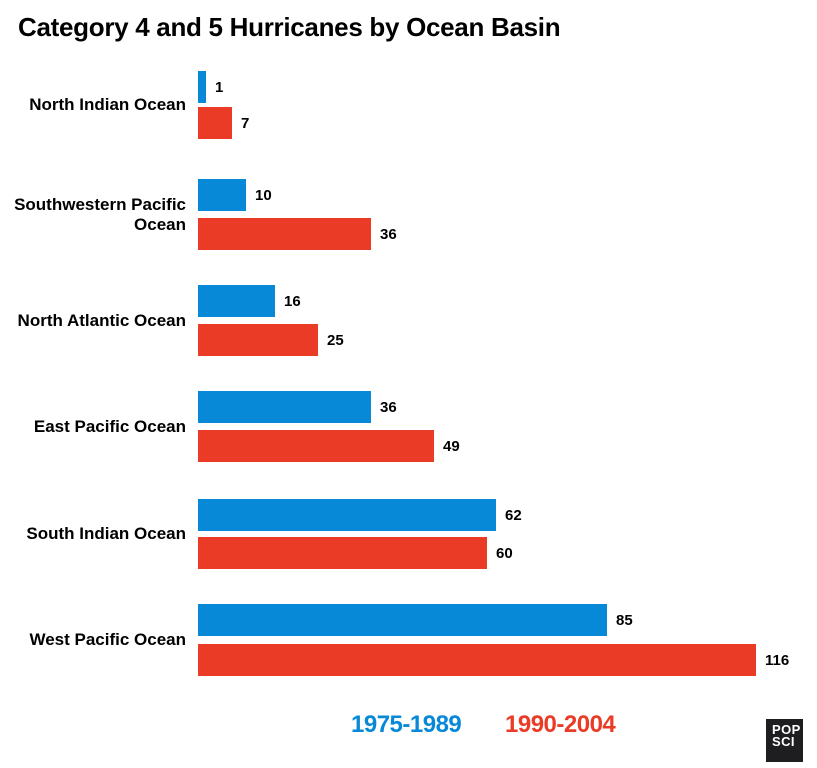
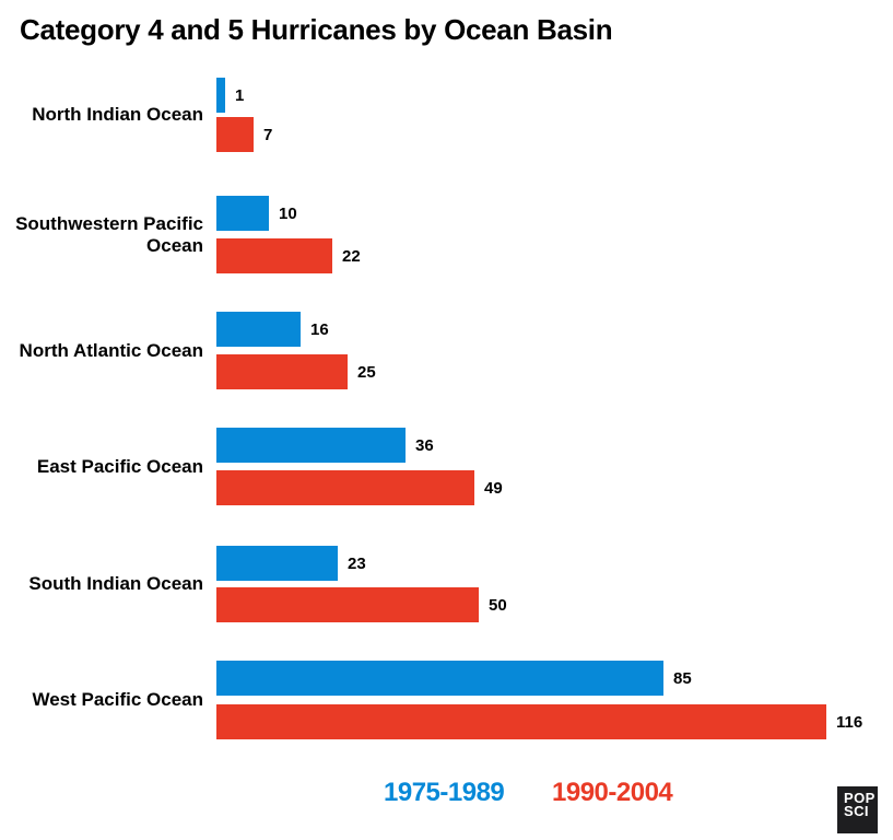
1990-2004/Southwestern Pacific Ocean: 36 -> 22
1975-1989/South Indian Ocean: 62 -> 23
1990-2004/South Indian Ocean: 60 -> 50
